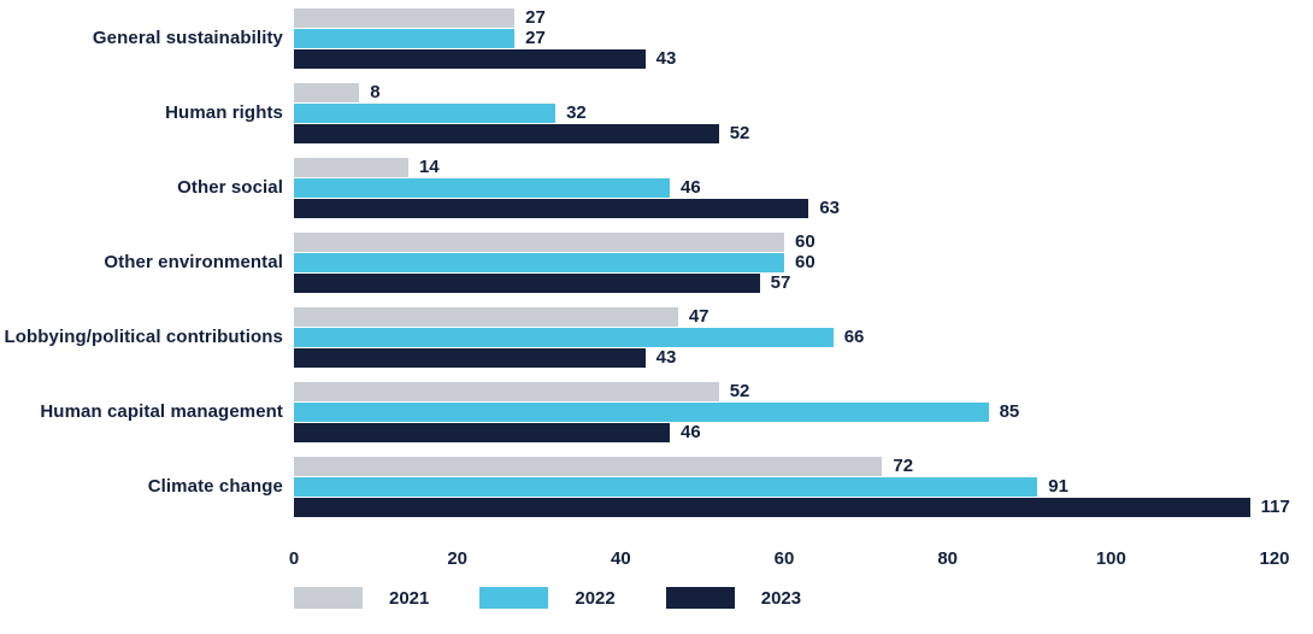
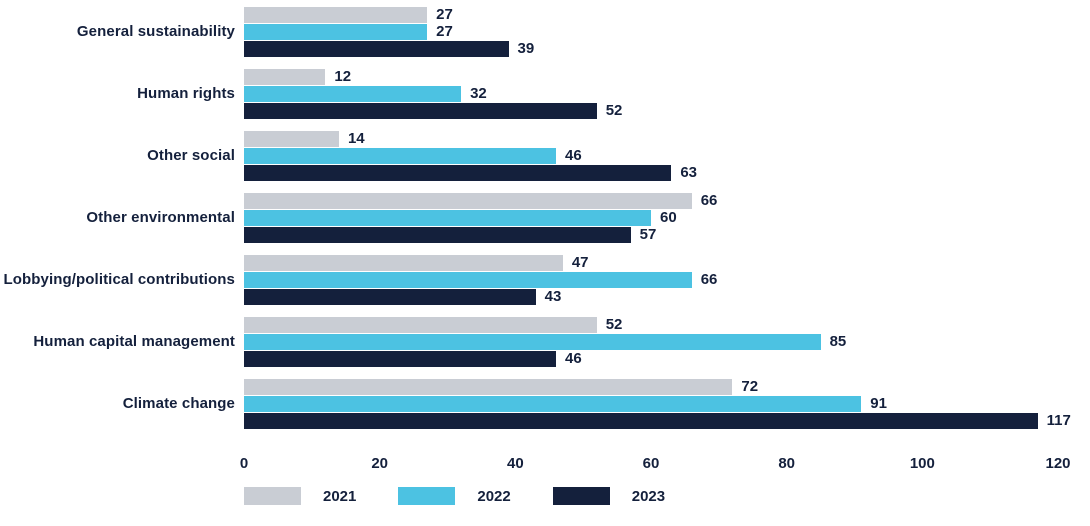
2023/General sustainability: 43 -> 39
2021/Human rights: 8 -> 12
2021/Other environmental: 60 -> 66
